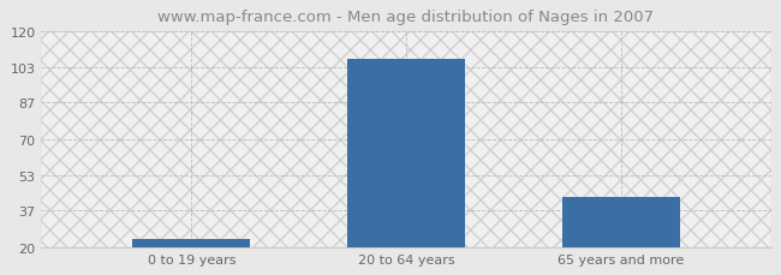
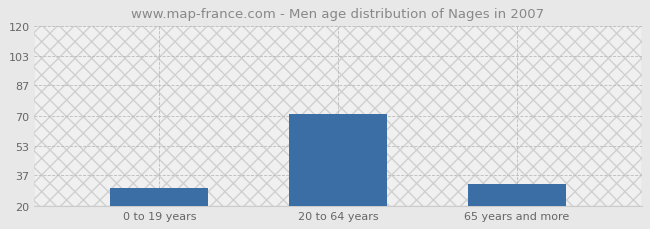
0 to 19 years: 24 -> 30
20 to 64 years: 107 -> 71
65 years and more: 43 -> 32
